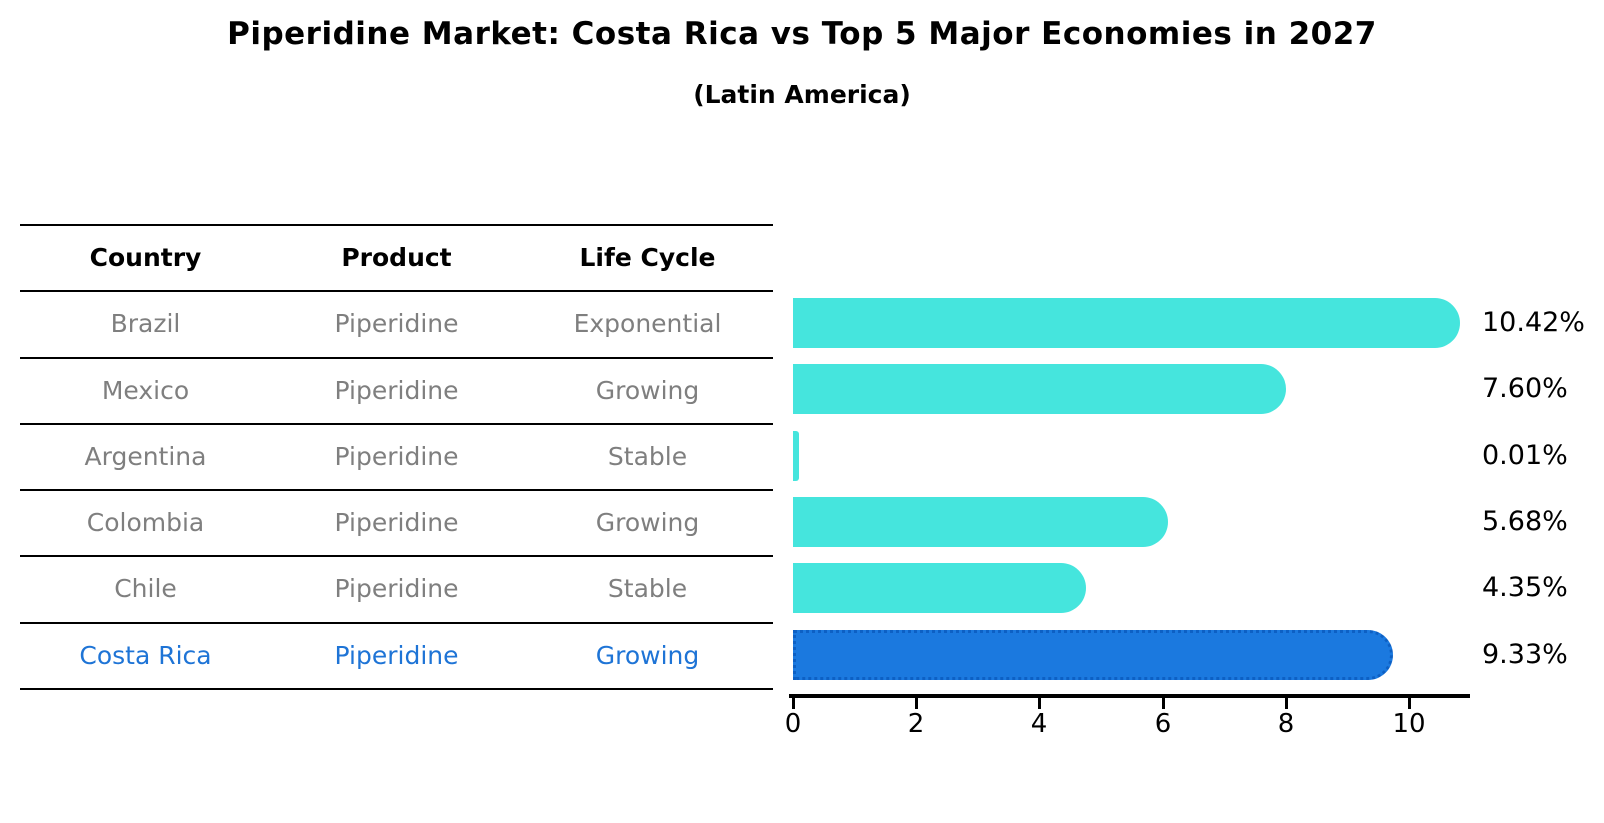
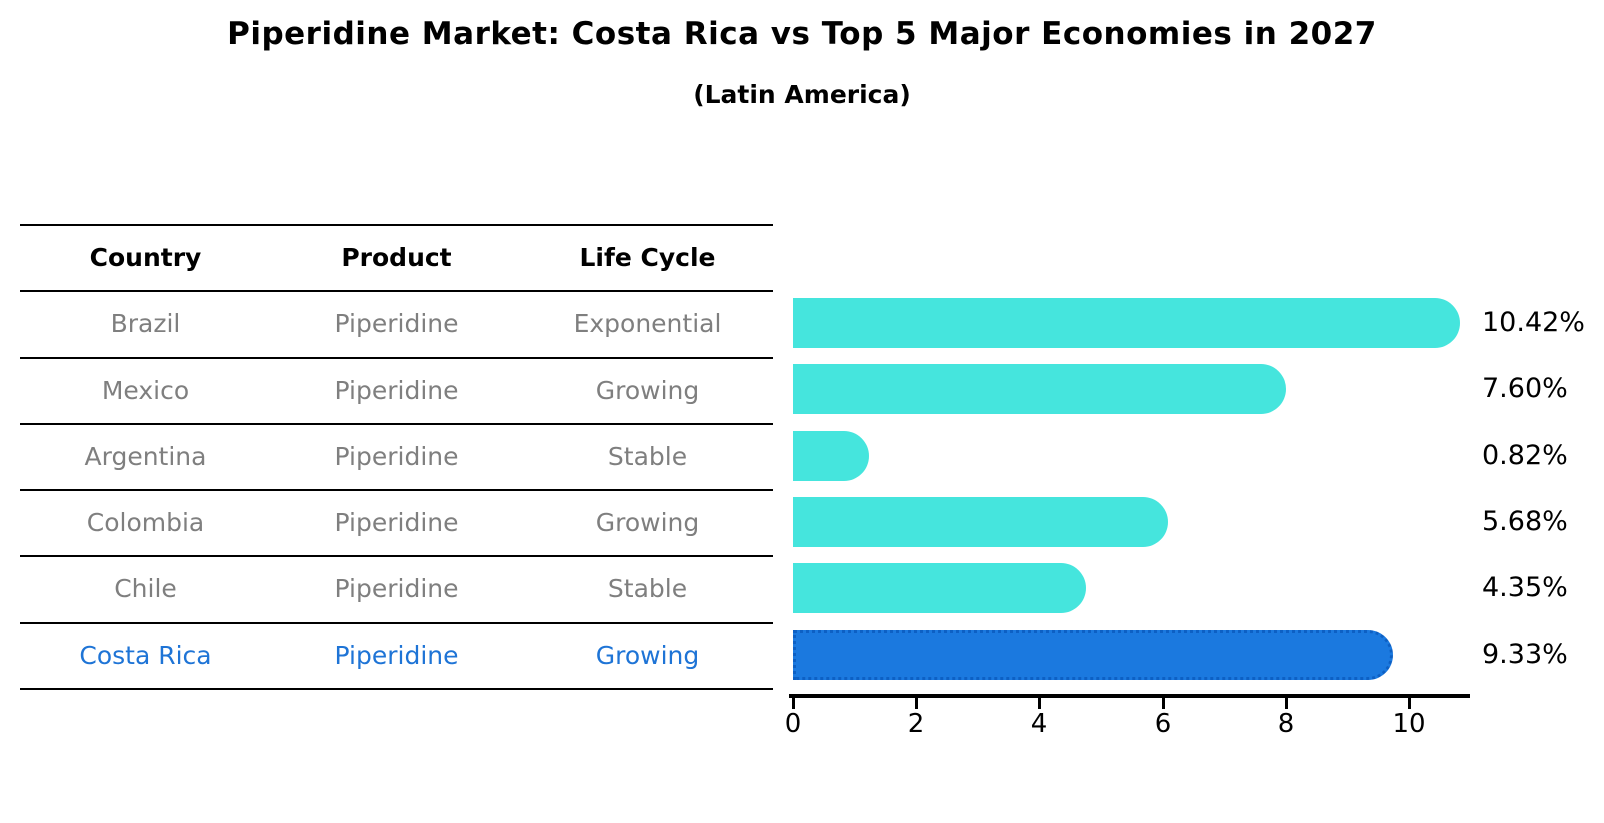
Argentina: 0.01% -> 0.82%
